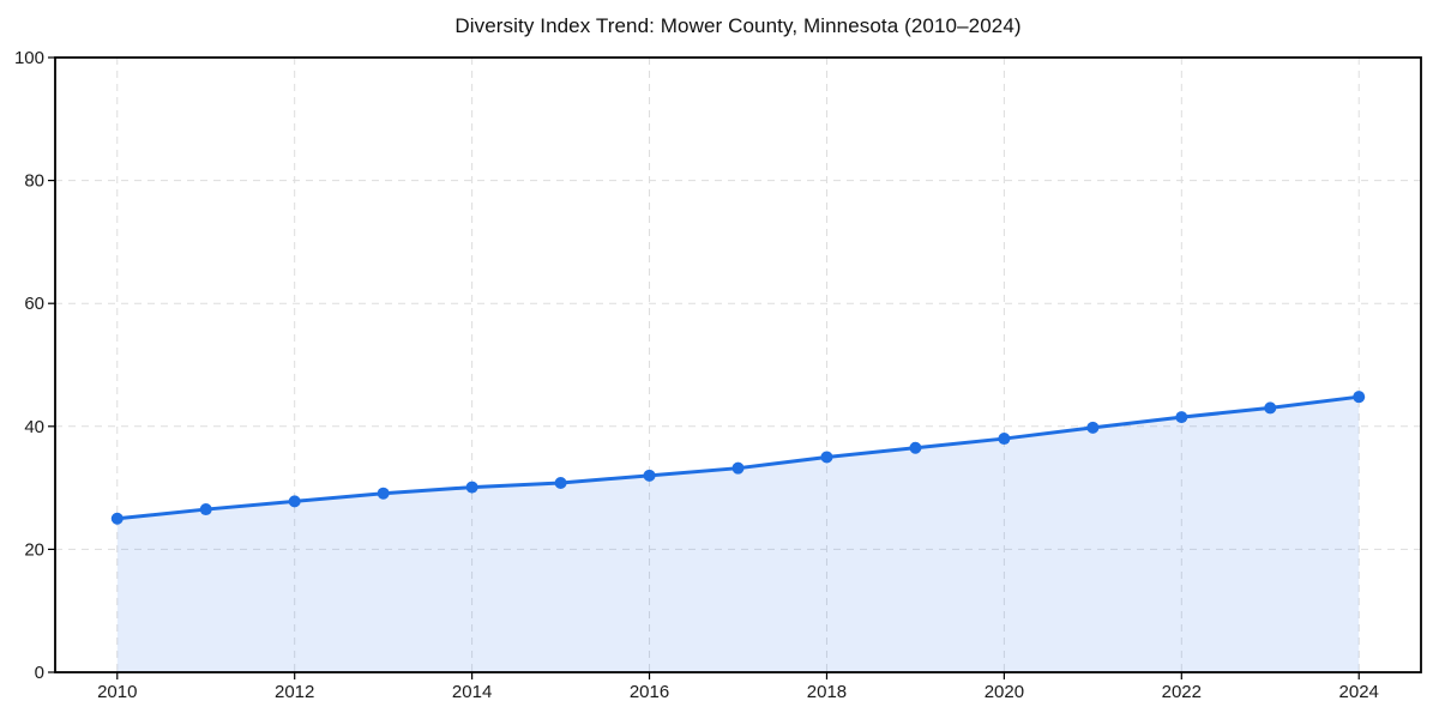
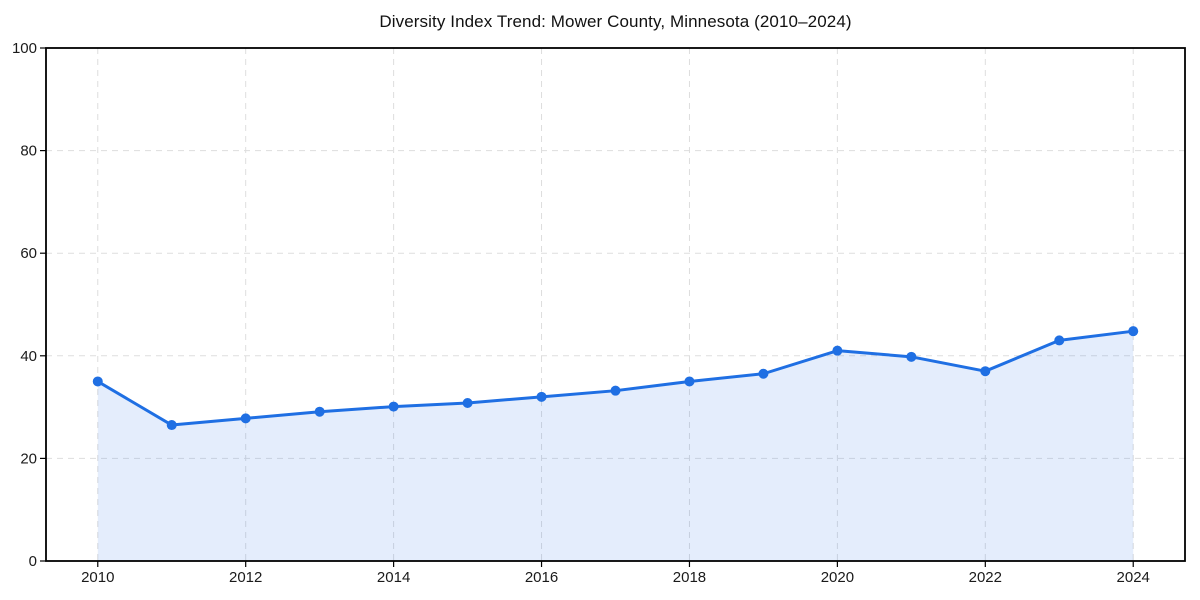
2010: 25 -> 35
2020: 38 -> 41
2022: 42 -> 37
